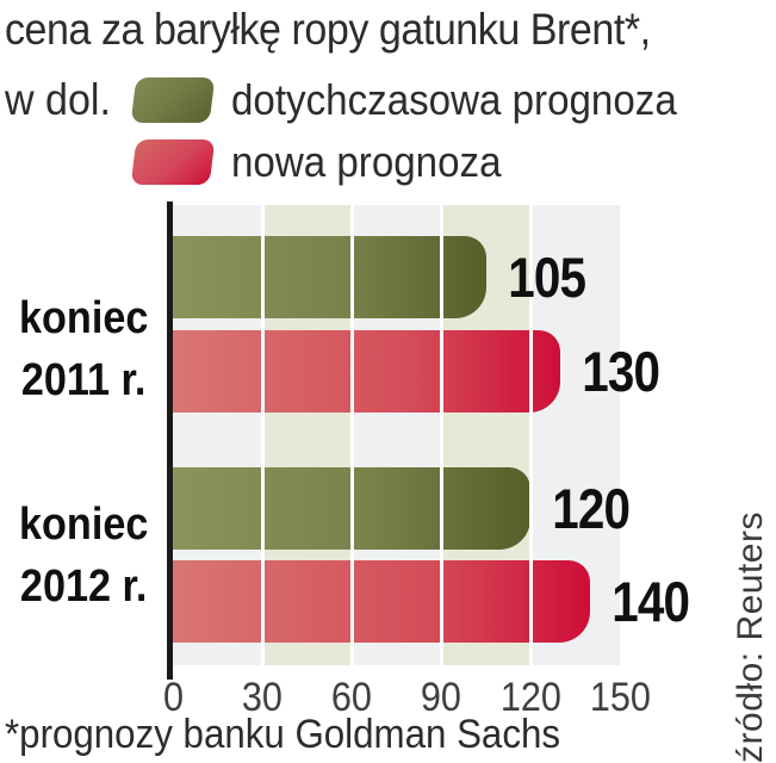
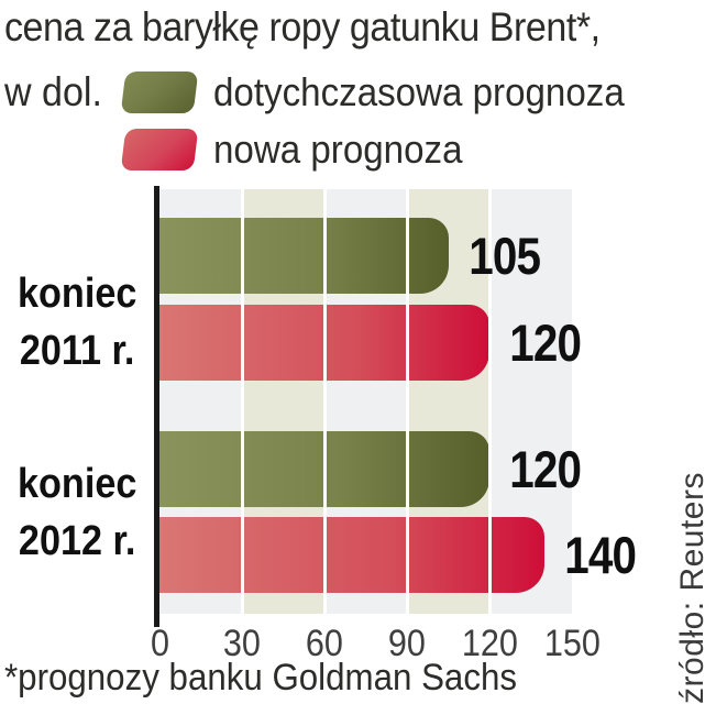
nowa prognoza/koniec 2011 r.: 130 -> 120
